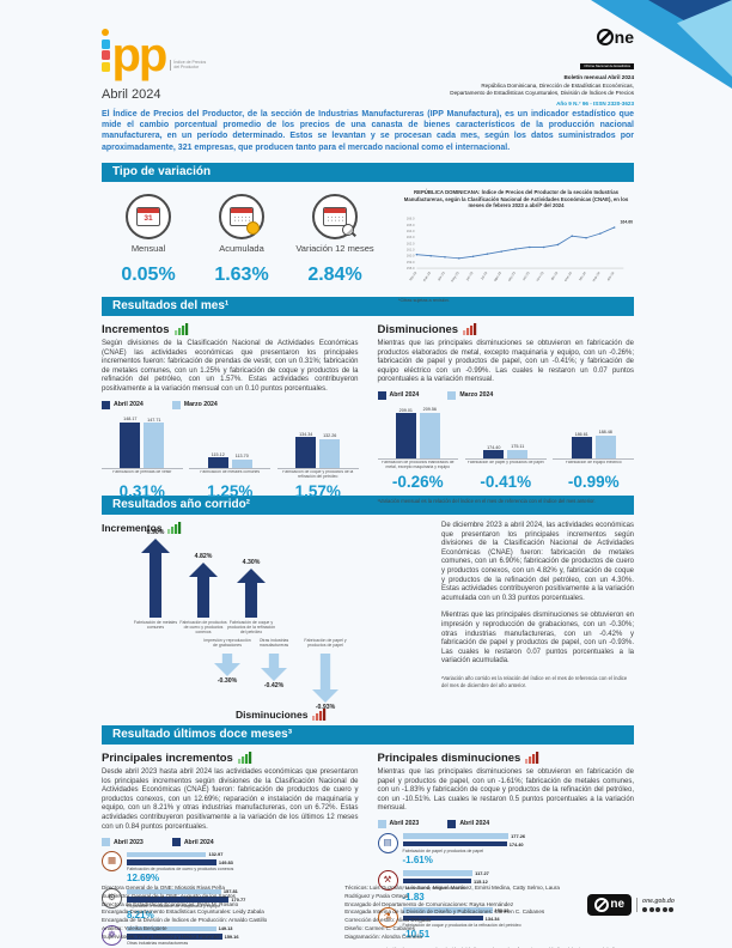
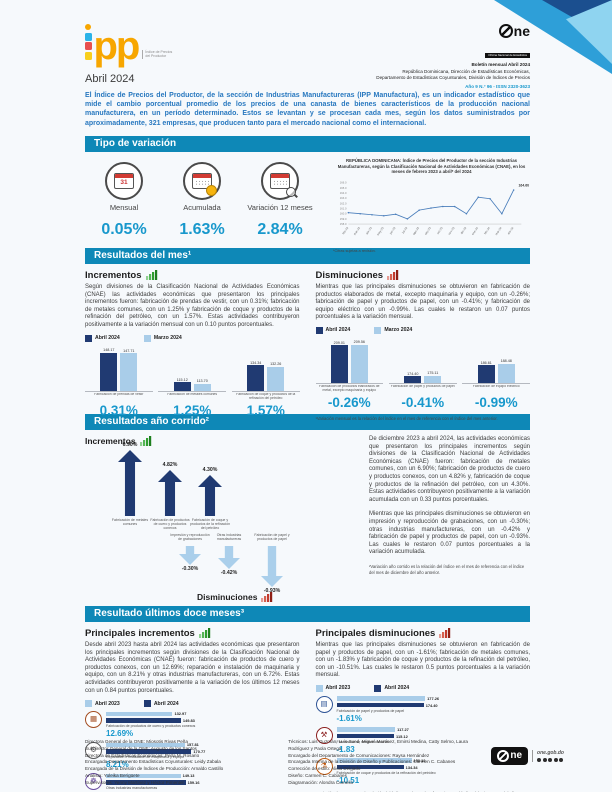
jul-23: 160 -> 159
dic-23: 162 -> 160
mar-24: 164 -> 160
